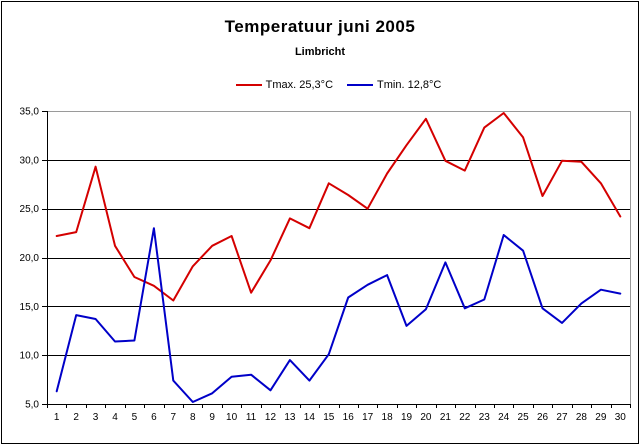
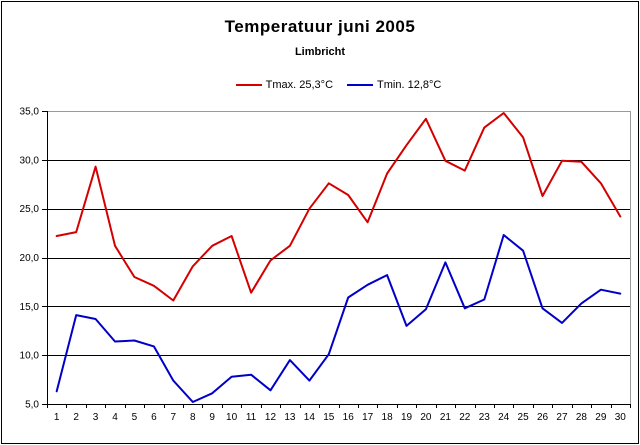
Tmin. 12,8°C/6: 23 -> 11
Tmax. 25,3°C/13: 24 -> 21
Tmax. 25,3°C/14: 23 -> 25
Tmax. 25,3°C/17: 25 -> 24
